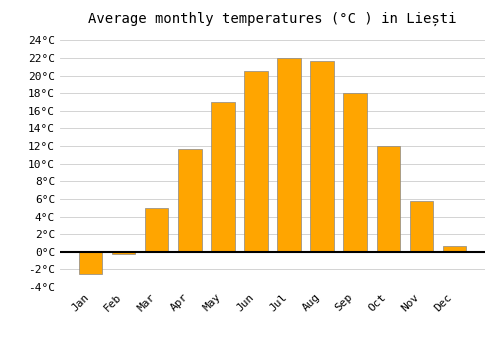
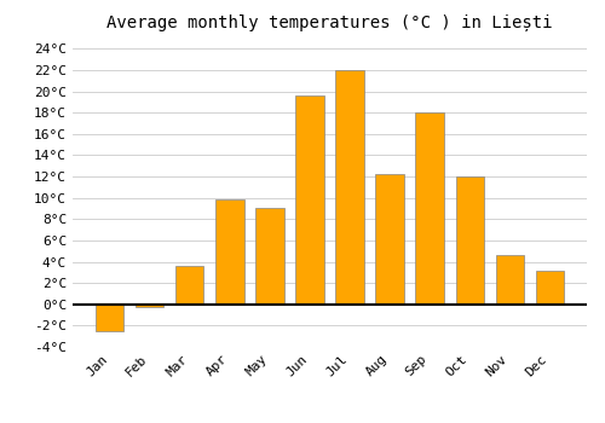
Mar: 5.0°C -> 3.6°C
Apr: 11.7°C -> 9.8°C
May: 17.0°C -> 9.0°C
Jun: 20.5°C -> 19.6°C
Aug: 21.7°C -> 12.2°C
Nov: 5.8°C -> 4.6°C
Dec: 0.7°C -> 3.2°C
